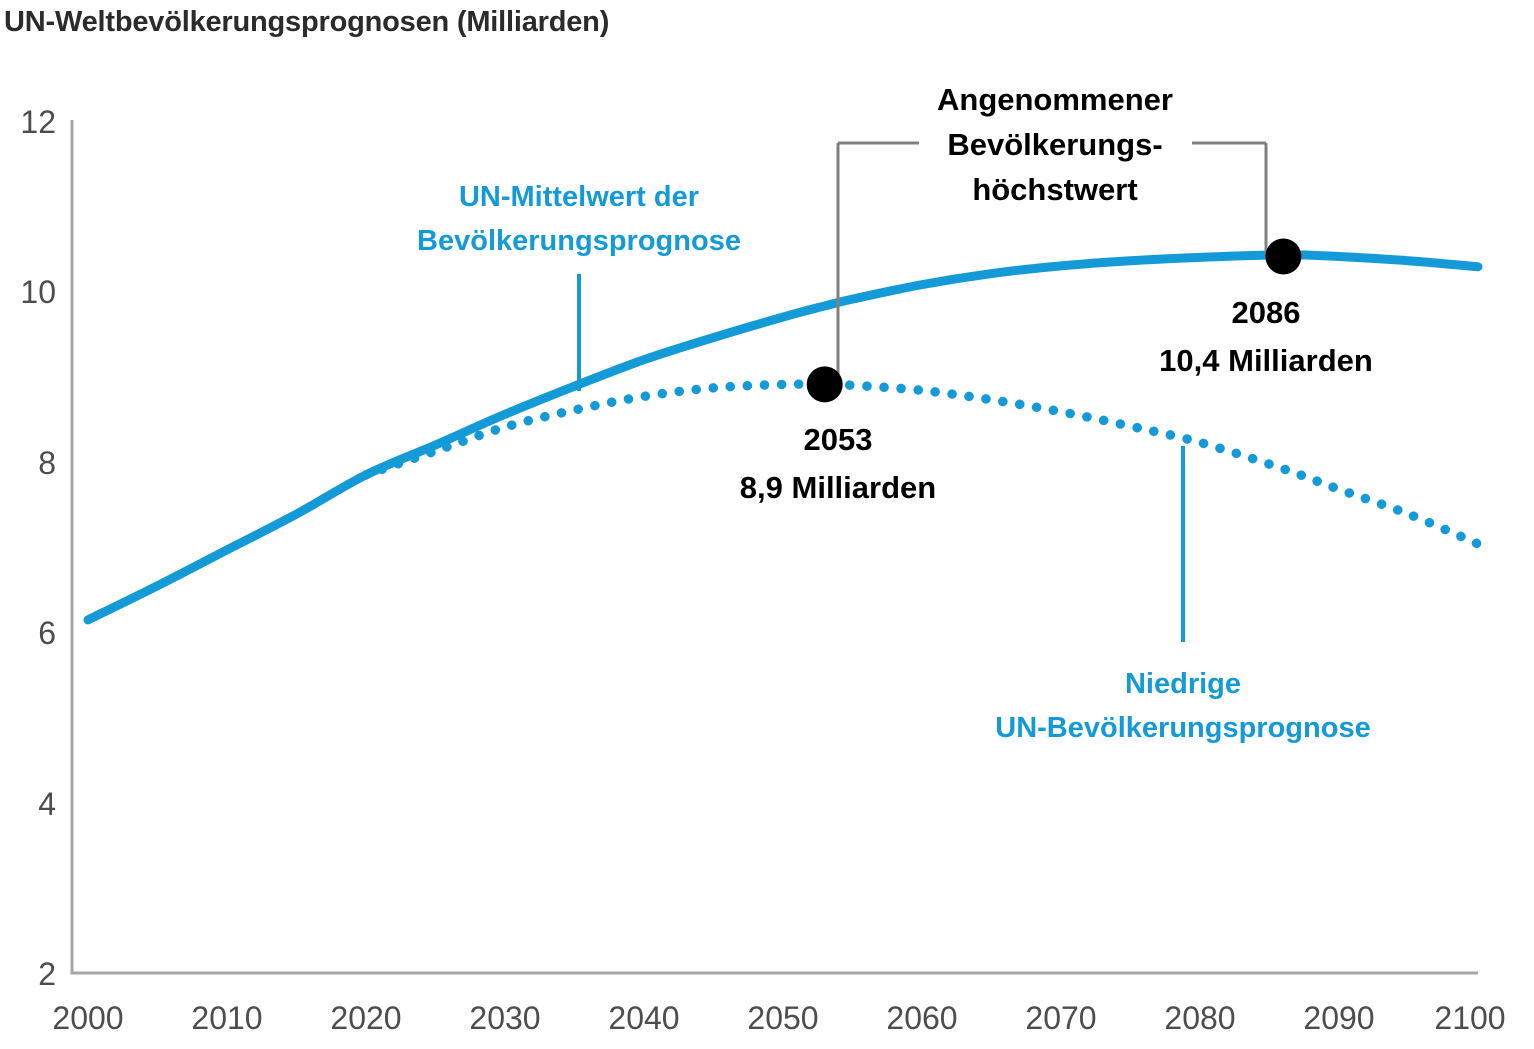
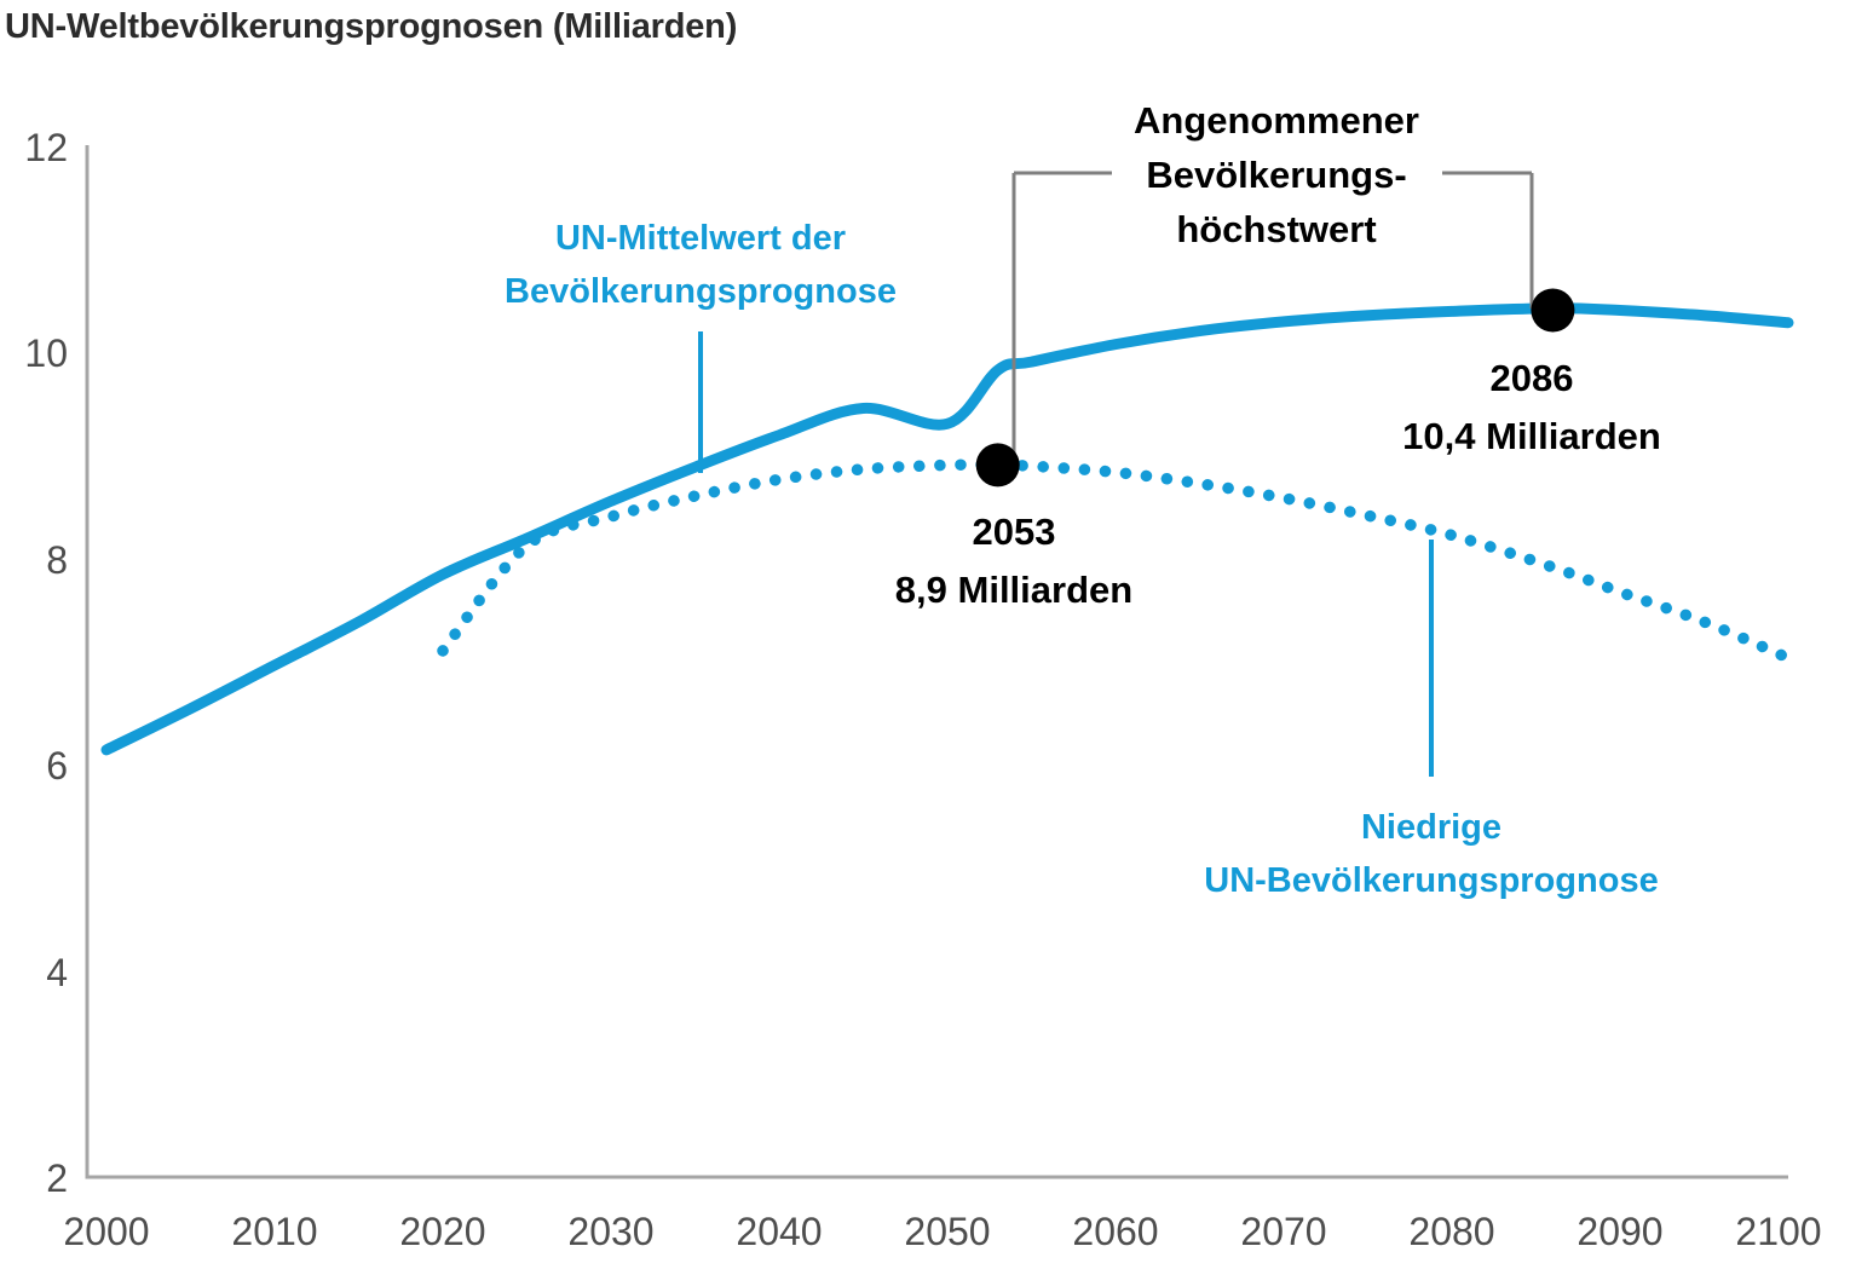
Niedrige UN-Bevölkerungsprognose/2020: 7.8 -> 7.1
UN-Mittelwert der Bevölkerungsprognose/2050: 9.7 -> 9.3
